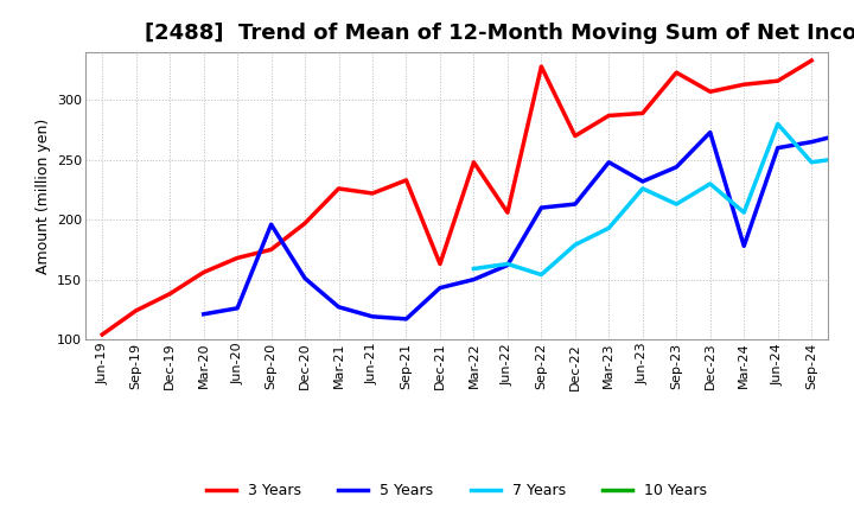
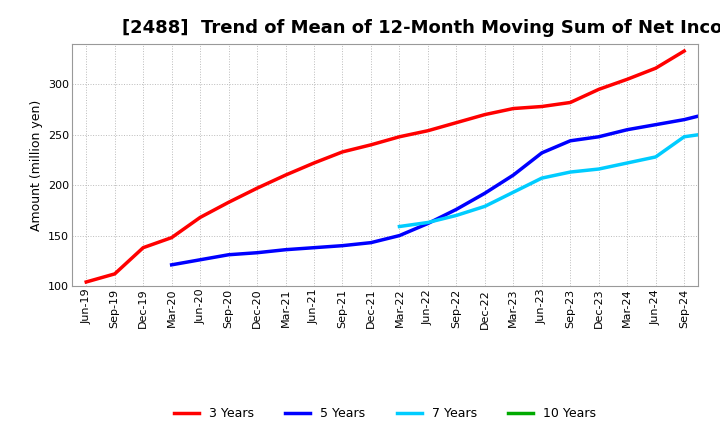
3 Years/Sep-19: 124 -> 112
3 Years/Mar-20: 156 -> 148
3 Years/Sep-20: 175 -> 183
5 Years/Sep-20: 196 -> 131
5 Years/Dec-20: 151 -> 133
3 Years/Mar-21: 226 -> 210
5 Years/Mar-21: 127 -> 136
5 Years/Jun-21: 119 -> 138
5 Years/Sep-21: 117 -> 140
3 Years/Dec-21: 163 -> 240
3 Years/Jun-22: 206 -> 254
3 Years/Sep-22: 328 -> 262
5 Years/Sep-22: 210 -> 176
7 Years/Sep-22: 154 -> 170
5 Years/Dec-22: 213 -> 192
3 Years/Mar-23: 287 -> 276
5 Years/Mar-23: 248 -> 210
3 Years/Jun-23: 289 -> 278
7 Years/Jun-23: 226 -> 207
3 Years/Sep-23: 323 -> 282
3 Years/Dec-23: 307 -> 295
5 Years/Dec-23: 273 -> 248
7 Years/Dec-23: 230 -> 216
3 Years/Mar-24: 313 -> 305
5 Years/Mar-24: 178 -> 255
7 Years/Mar-24: 206 -> 222
7 Years/Jun-24: 280 -> 228
